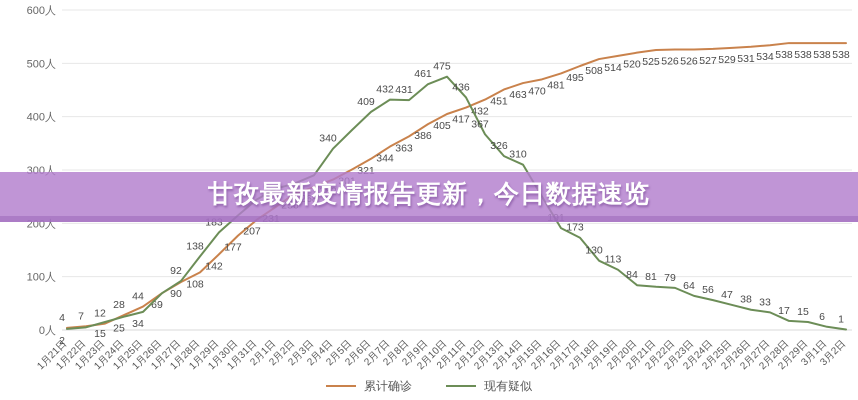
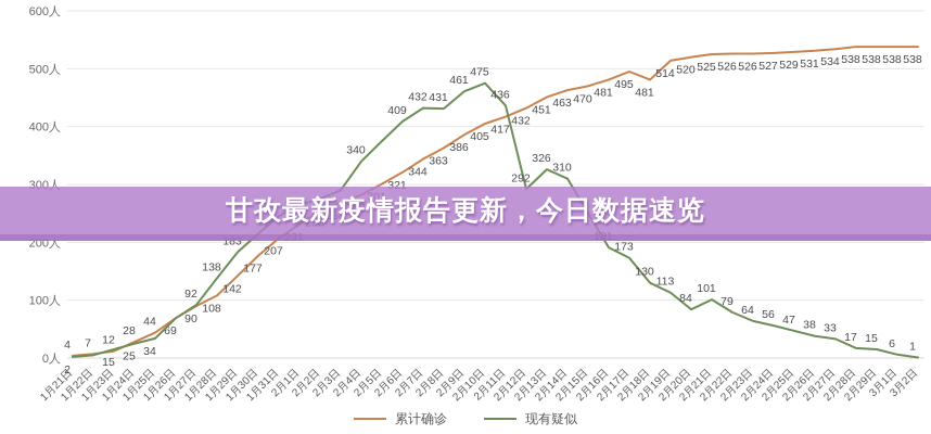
现有疑似/2月12日: 367 -> 292
累计确诊/2月18日: 508 -> 481
现有疑似/2月21日: 81 -> 101
